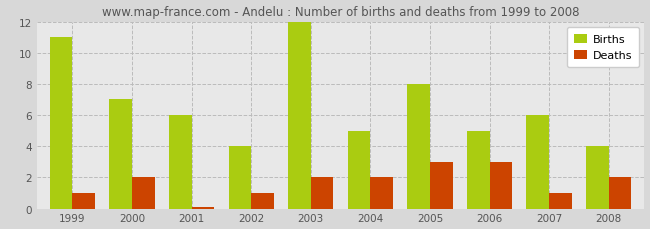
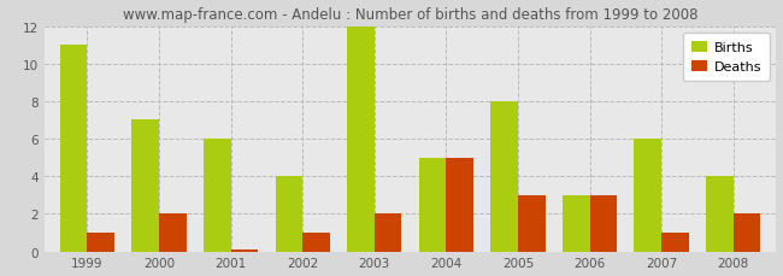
Deaths/2004: 2.0 -> 5.0
Births/2006: 5 -> 3
